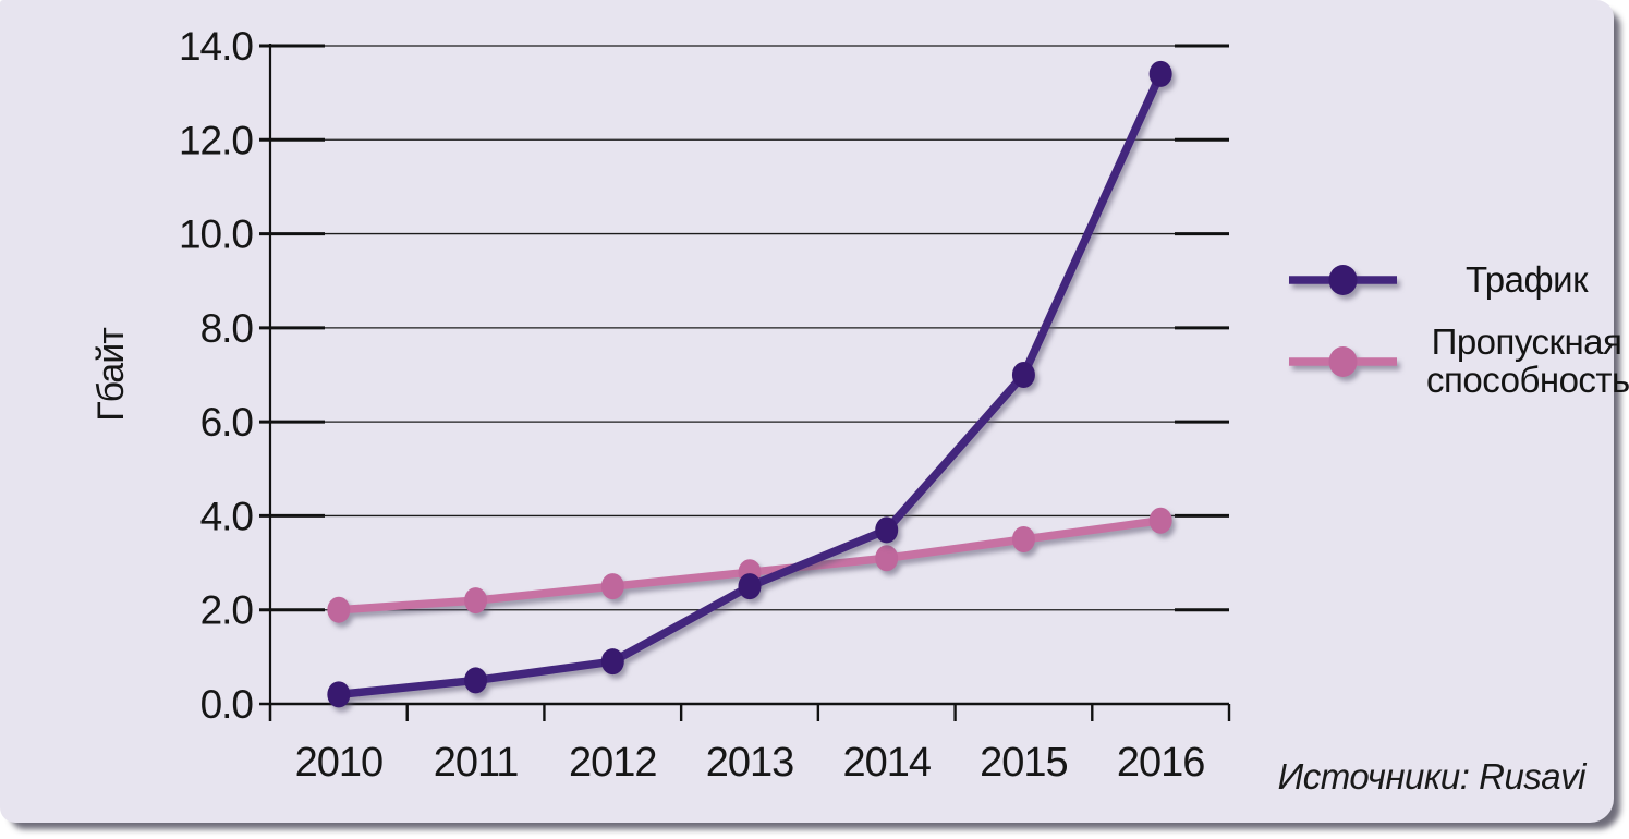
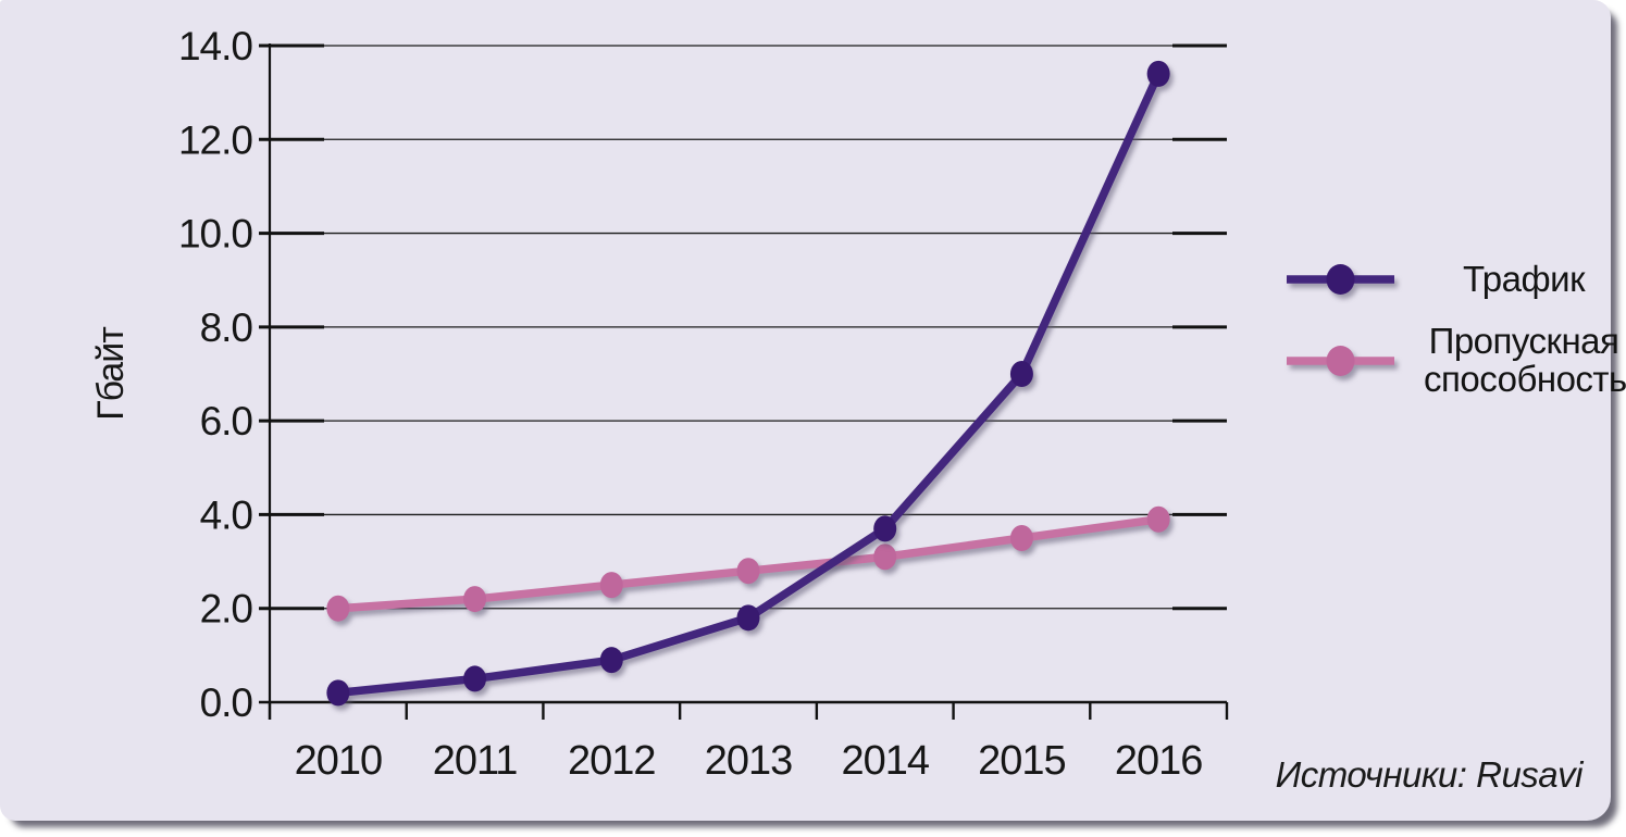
Трафик/2013: 2.5 -> 1.8
